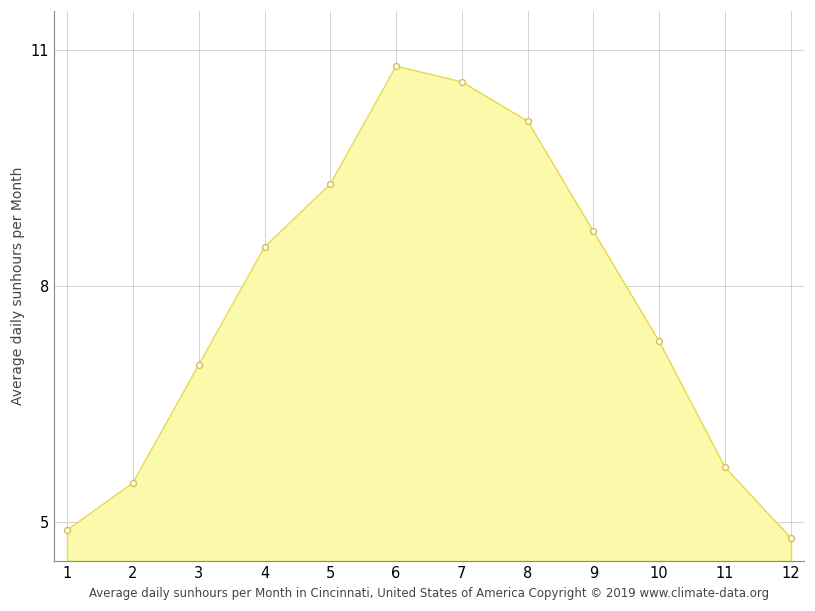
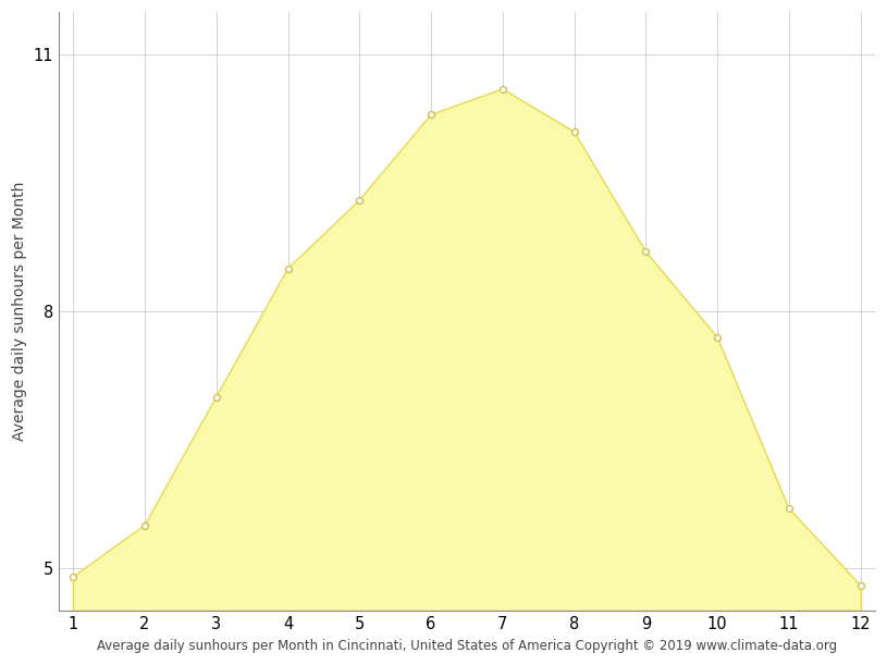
6: 10.8 -> 10.3
10: 7.3 -> 7.7
